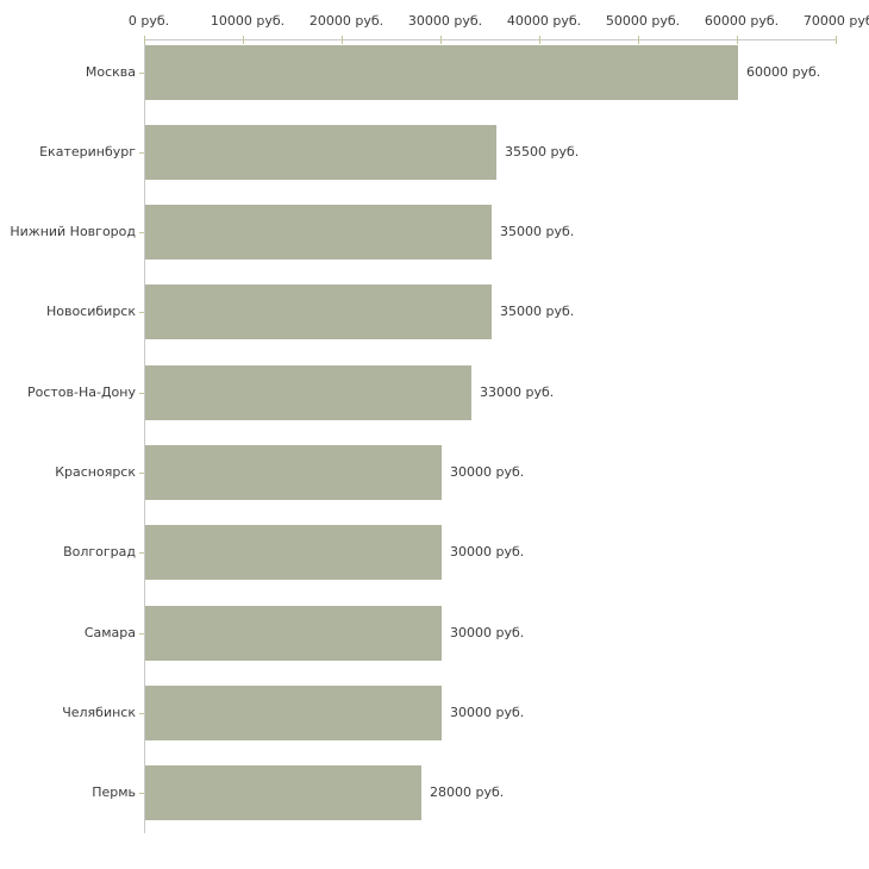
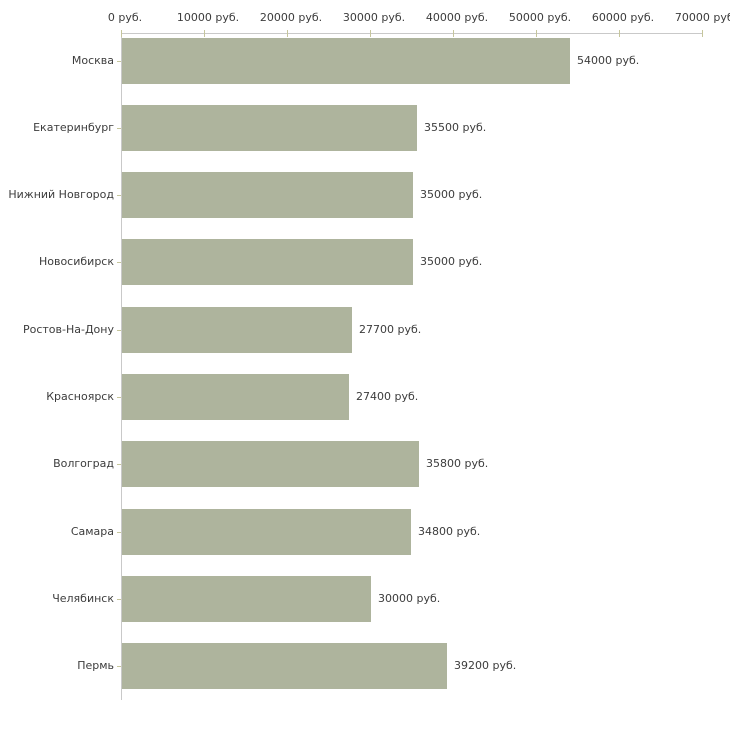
Москва: 60000 -> 54000
Ростов-На-Дону: 33000 -> 27700
Красноярск: 30000 -> 27400
Волгоград: 30000 -> 35800
Самара: 30000 -> 34800
Пермь: 28000 -> 39200
